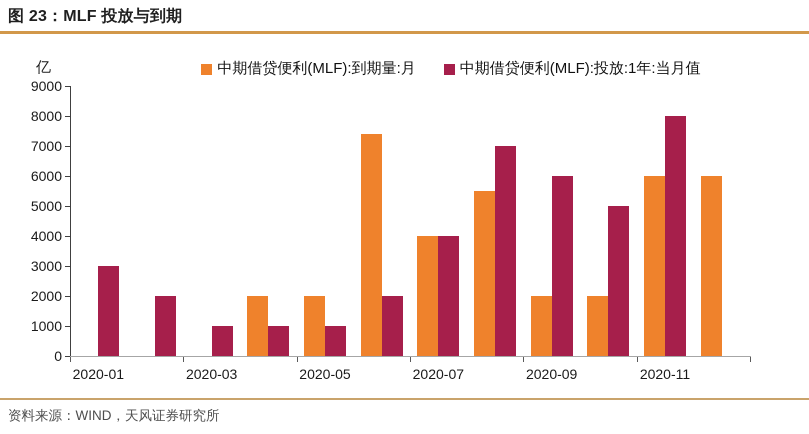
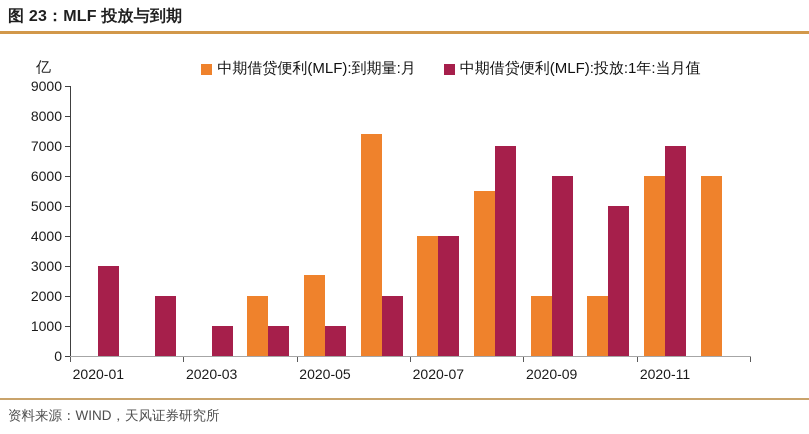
中期借贷便利(MLF):到期量:月/2020-05: 2000 -> 2700
中期借贷便利(MLF):投放:1年:当月值/2020-11: 8000 -> 7000
